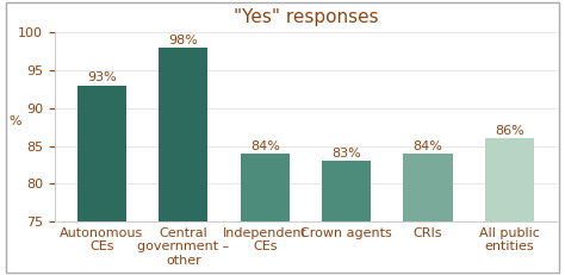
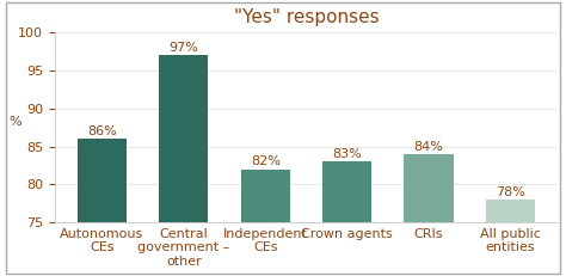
Autonomous CEs: 93% -> 86%
Central government – other: 98% -> 97%
Independent CEs: 84% -> 82%
All public entities: 86% -> 78%
